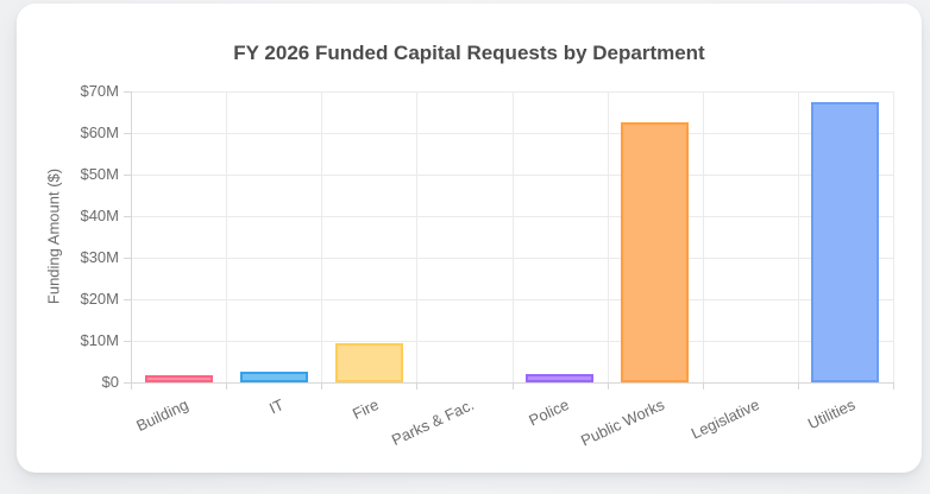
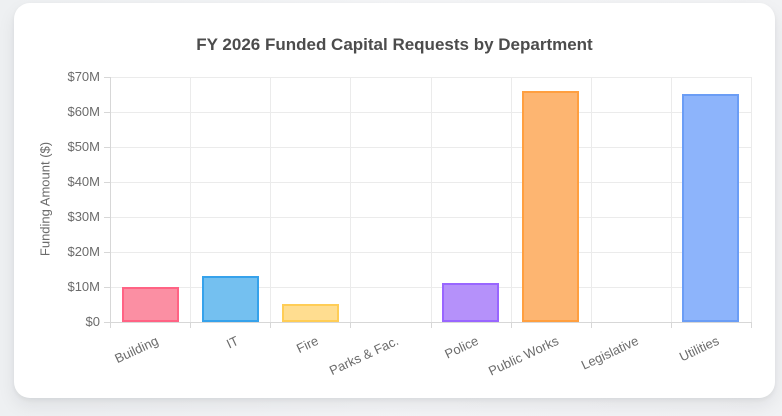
Building: $2M -> $10M
IT: $2M -> $13M
Fire: $9M -> $5M
Police: $2M -> $11M
Public Works: $63M -> $66M
Utilities: $67M -> $65M
